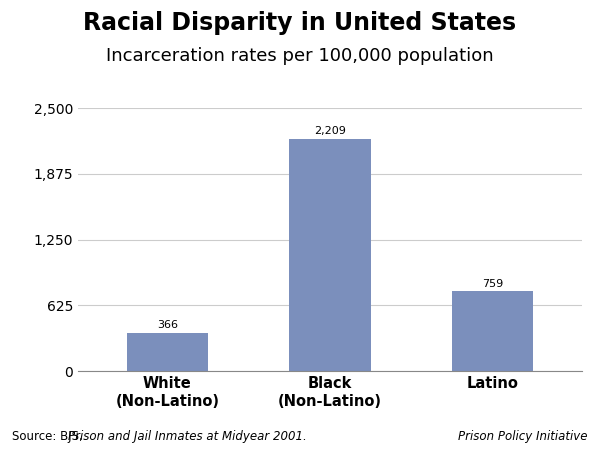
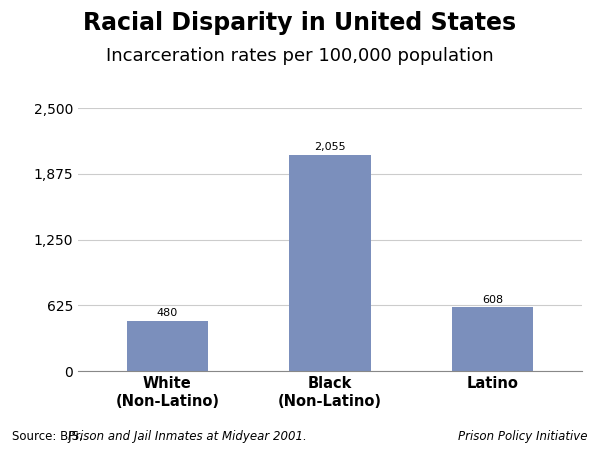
White (Non-Latino): 366 -> 480
Black (Non-Latino): 2,209 -> 2,055
Latino: 759 -> 608
